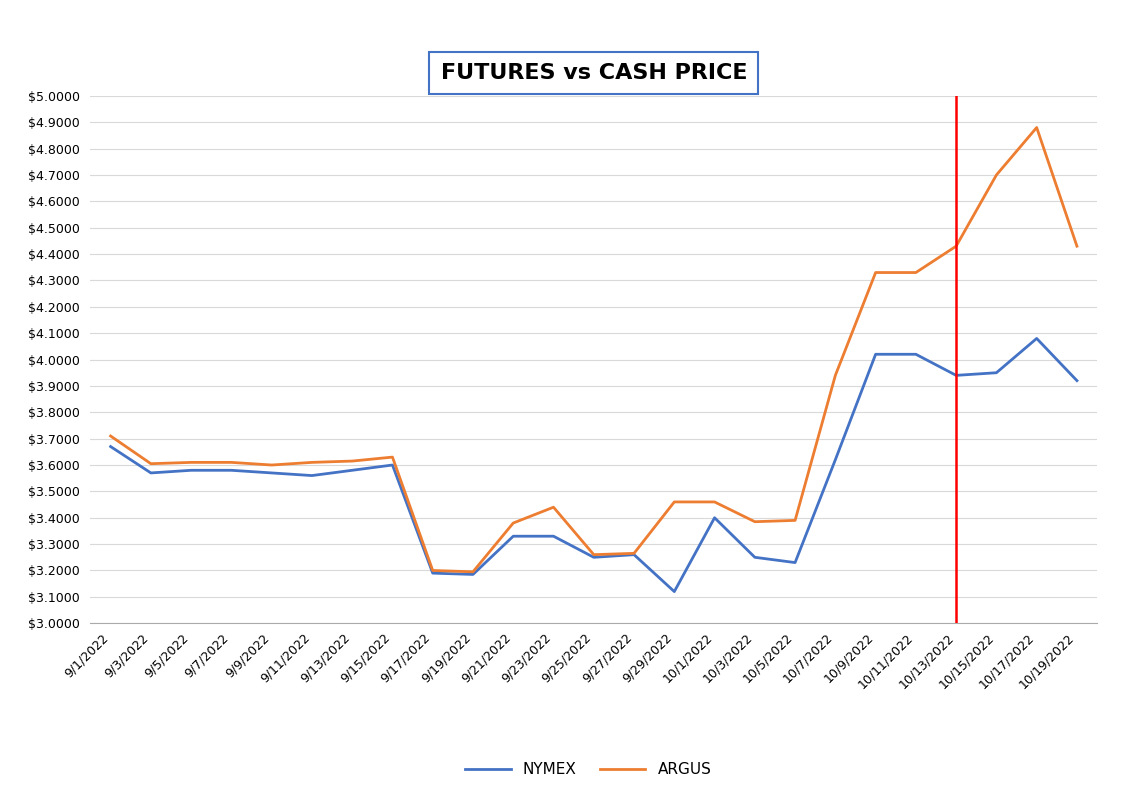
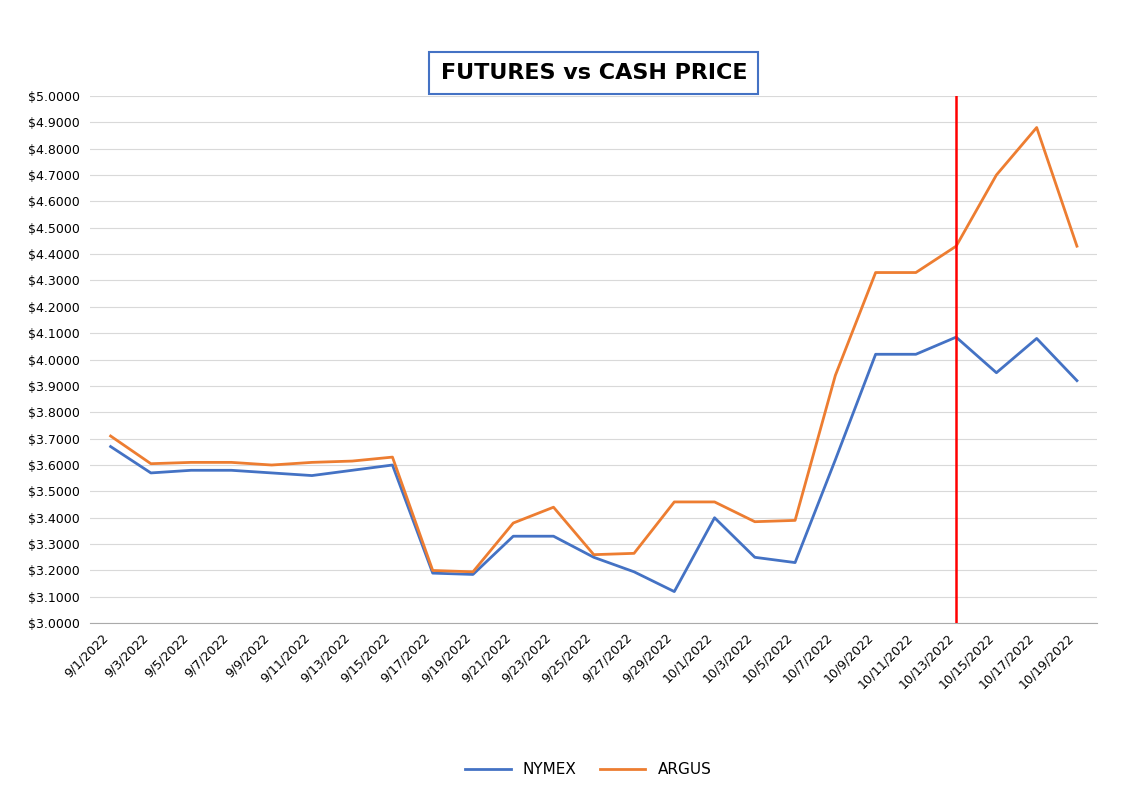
NYMEX/9/27/2022: $3.260 -> $3.195
NYMEX/10/13/2022: $3.940 -> $4.085
